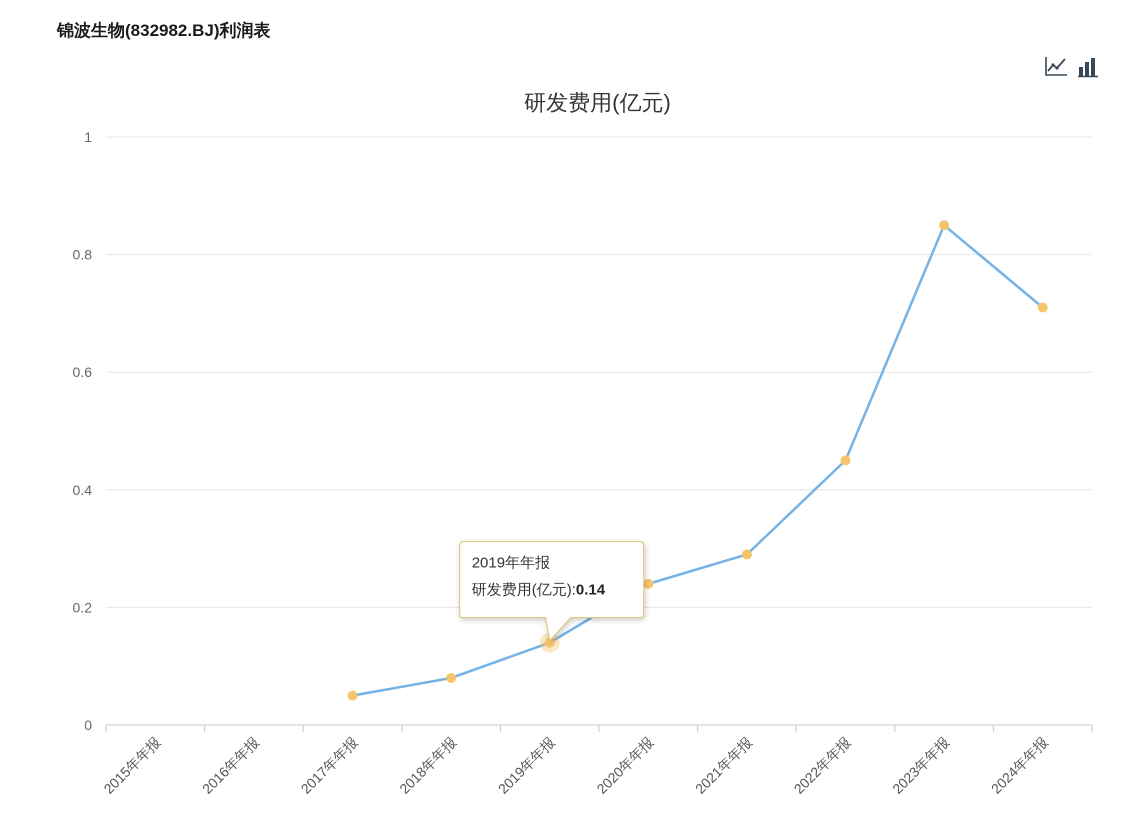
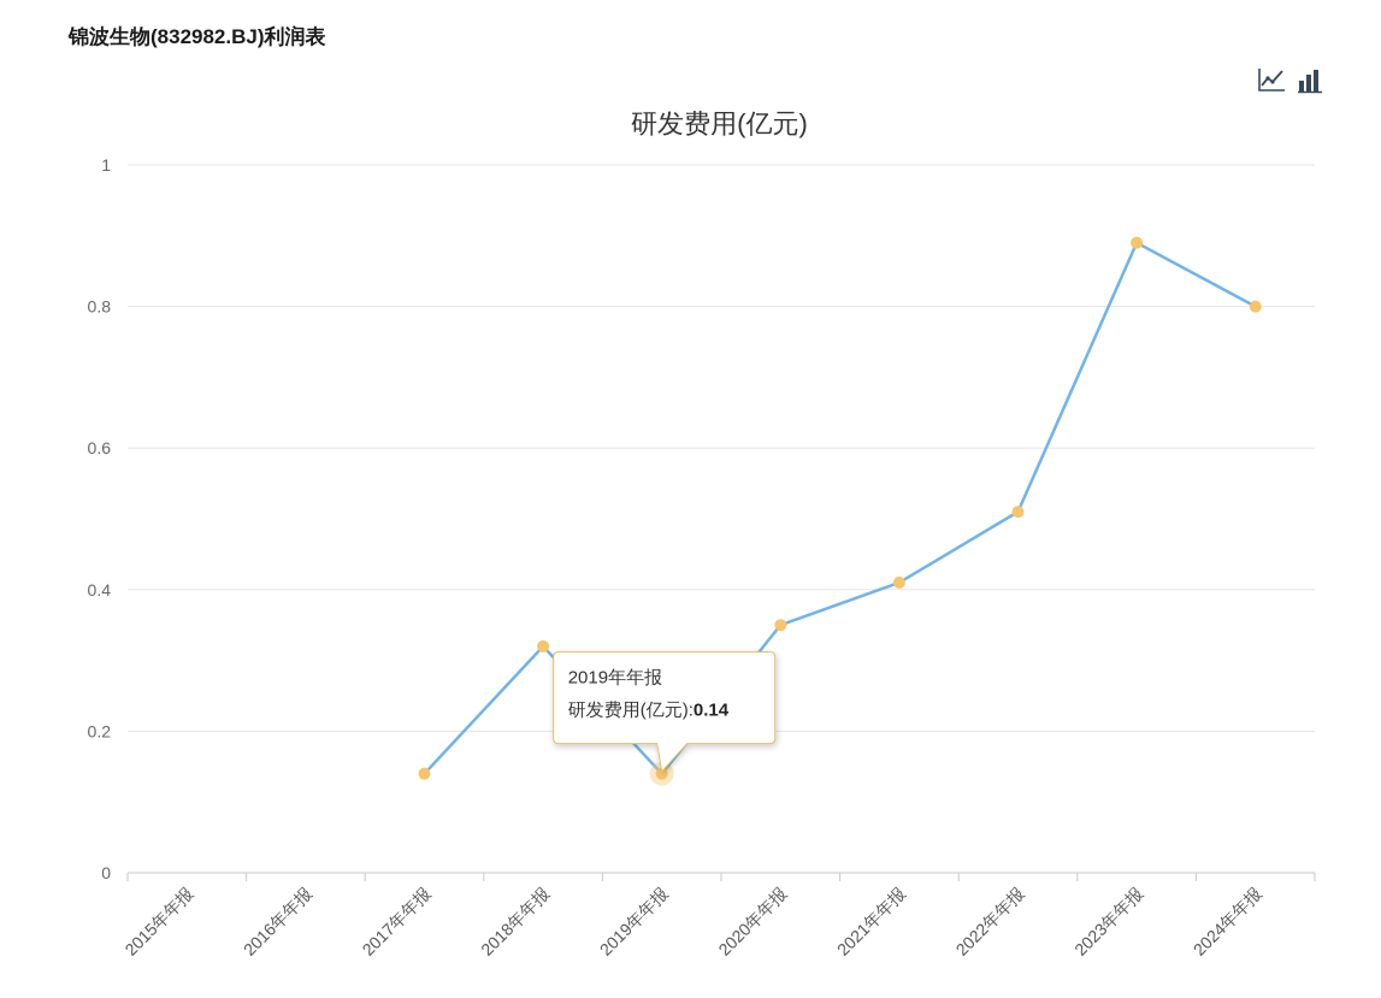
2017年年报: 0.05 -> 0.14
2018年年报: 0.08 -> 0.32
2020年年报: 0.24 -> 0.35
2021年年报: 0.29 -> 0.41
2022年年报: 0.45 -> 0.51
2023年年报: 0.85 -> 0.89
2024年年报: 0.71 -> 0.80
